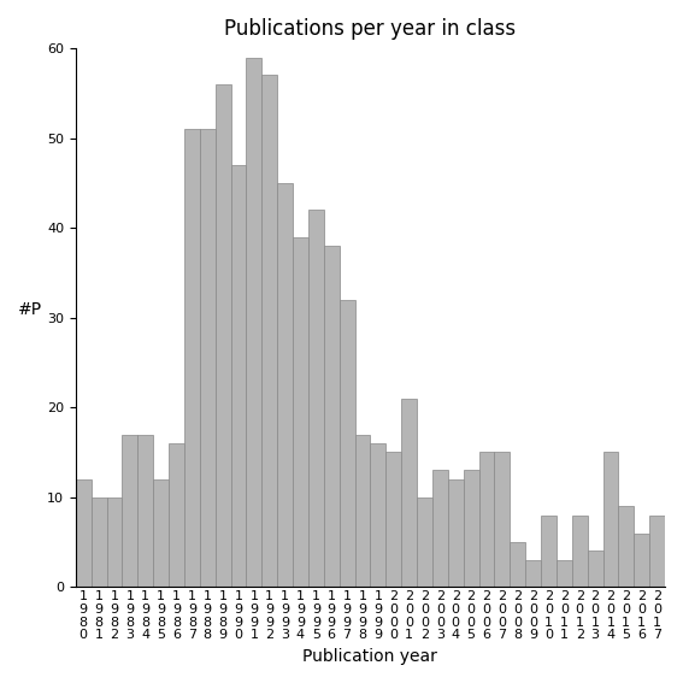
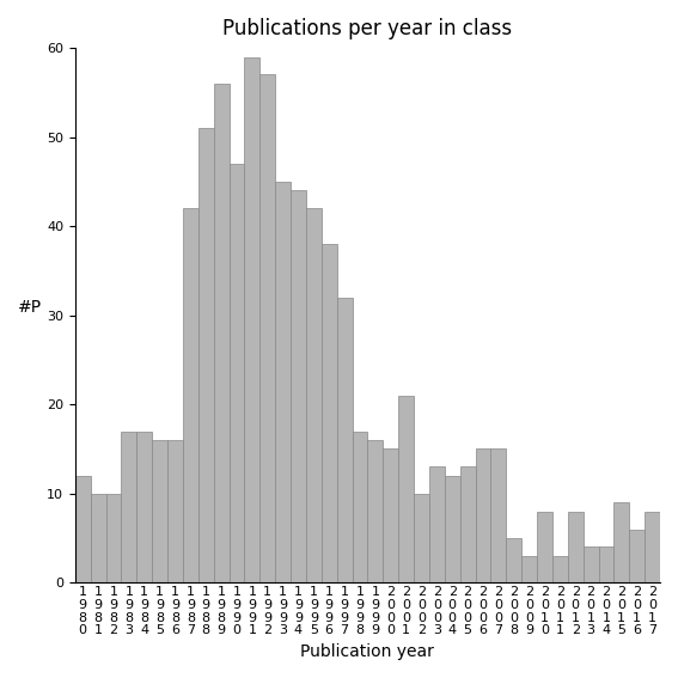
1 9 8 5: 12 -> 16
1 9 8 7: 51 -> 42
1 9 9 4: 39 -> 44
2 0 1 4: 15 -> 4
